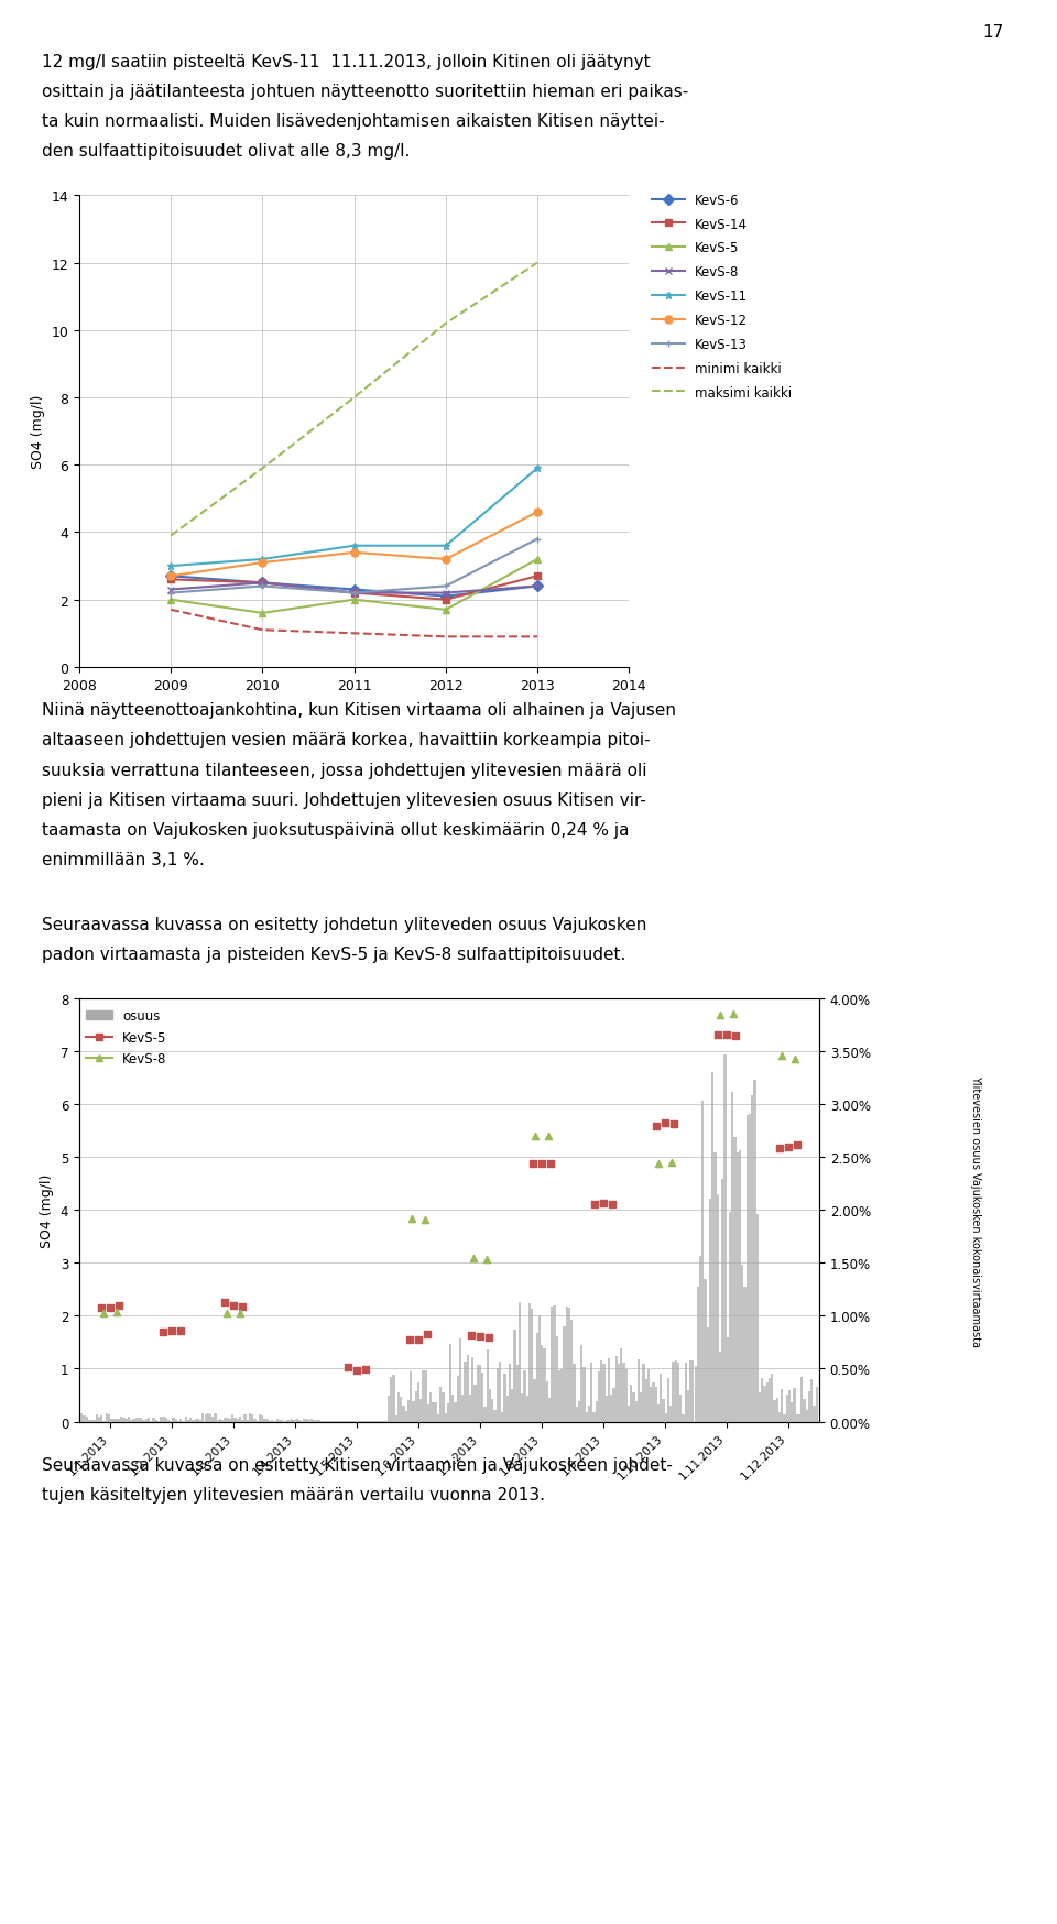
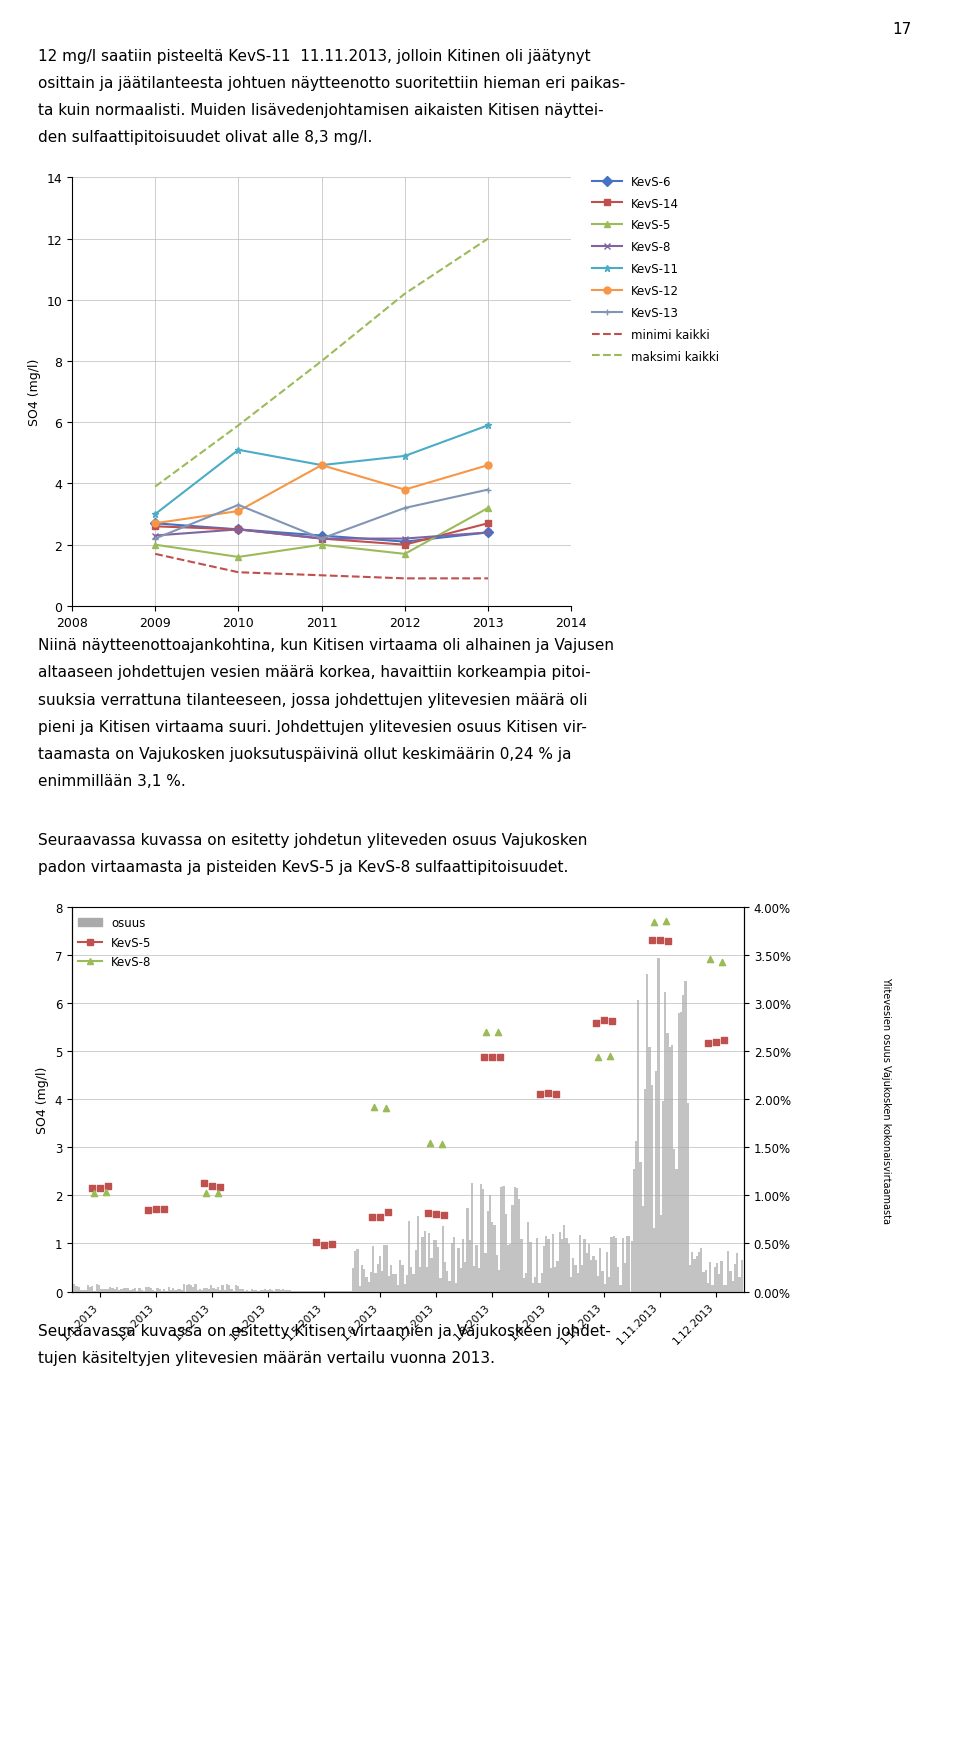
KevS-11/2010: 3.2 -> 5.1
KevS-13/2010: 2.4 -> 3.3
KevS-11/2011: 3.6 -> 4.6
KevS-12/2011: 3.4 -> 4.6
KevS-11/2012: 3.6 -> 4.9
KevS-12/2012: 3.2 -> 3.8
KevS-13/2012: 2.4 -> 3.2
